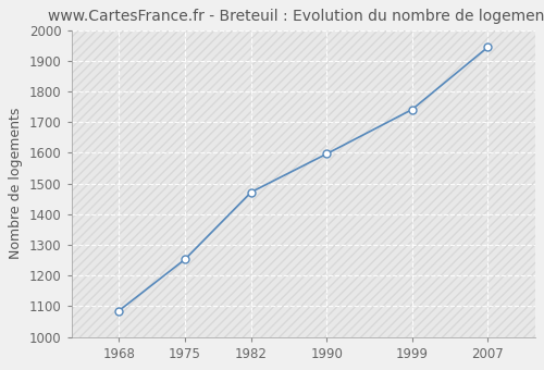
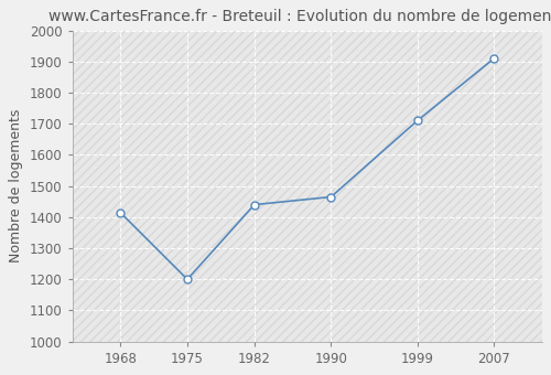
1968: 1085 -> 1415
1975: 1253 -> 1200
1982: 1472 -> 1440
1990: 1597 -> 1465
1999: 1741 -> 1710
2007: 1944 -> 1910
